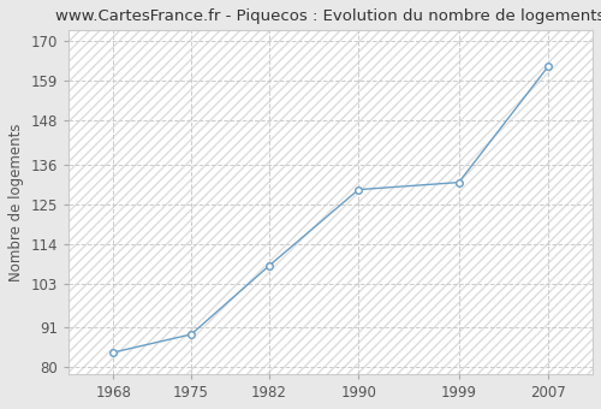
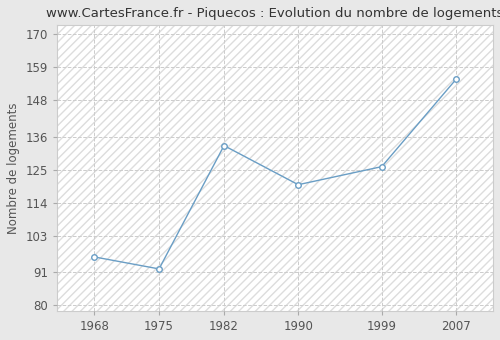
1968: 84 -> 96
1975: 89 -> 92
1982: 108 -> 133
1990: 129 -> 120
1999: 131 -> 126
2007: 163 -> 155
